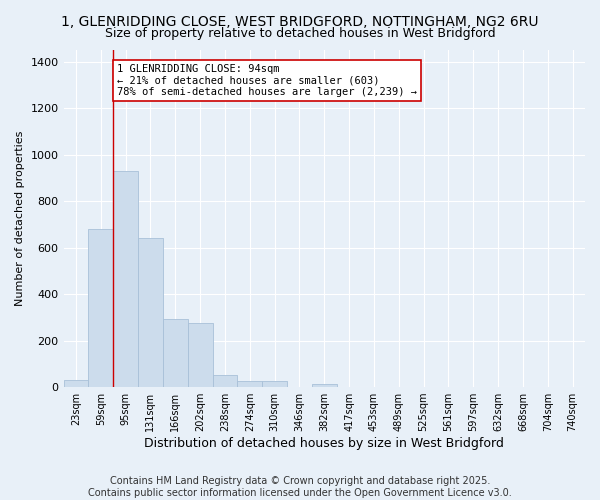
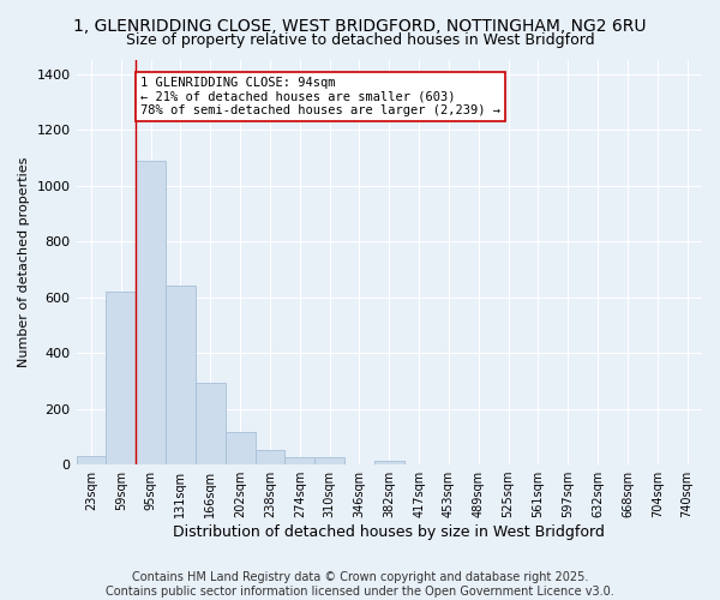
59sqm: 680 -> 620
95sqm: 930 -> 1090
202sqm: 275 -> 115
